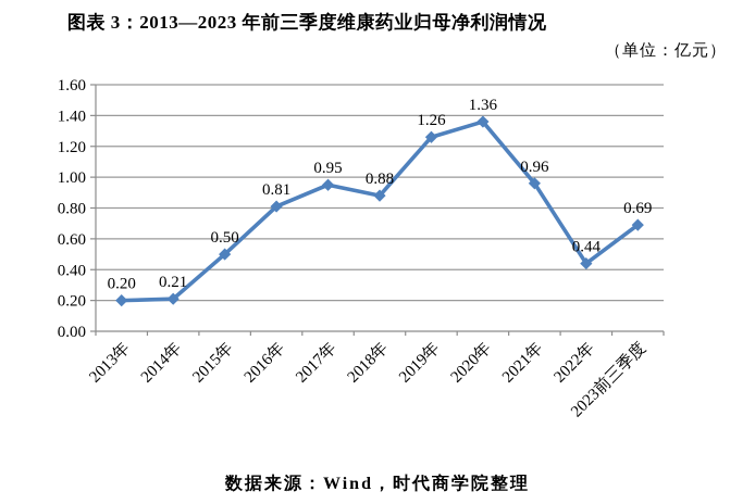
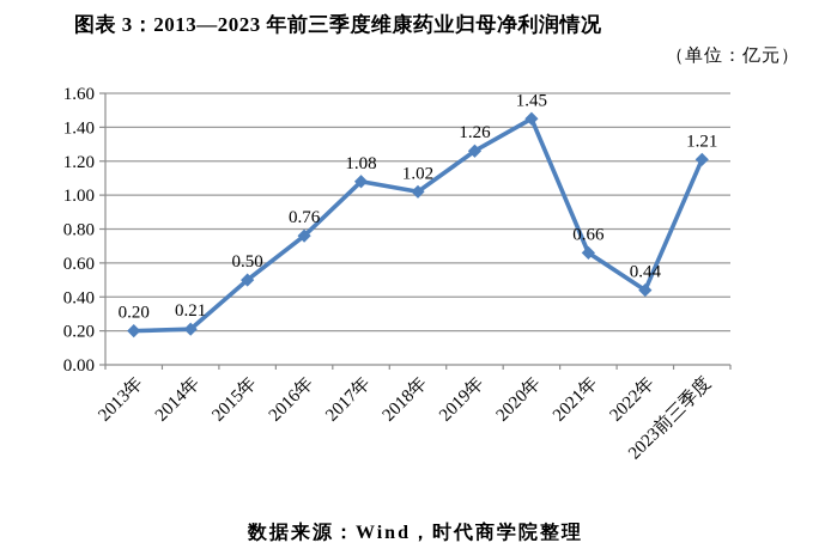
2016年: 0.81 -> 0.76
2017年: 0.95 -> 1.08
2018年: 0.88 -> 1.02
2020年: 1.36 -> 1.45
2021年: 0.96 -> 0.66
2023前三季度: 0.69 -> 1.21
